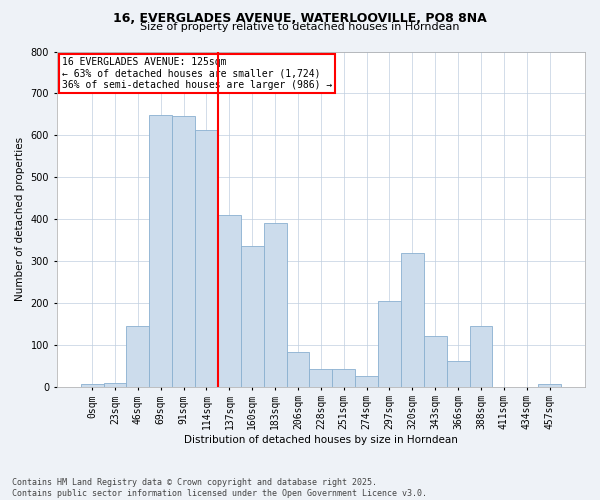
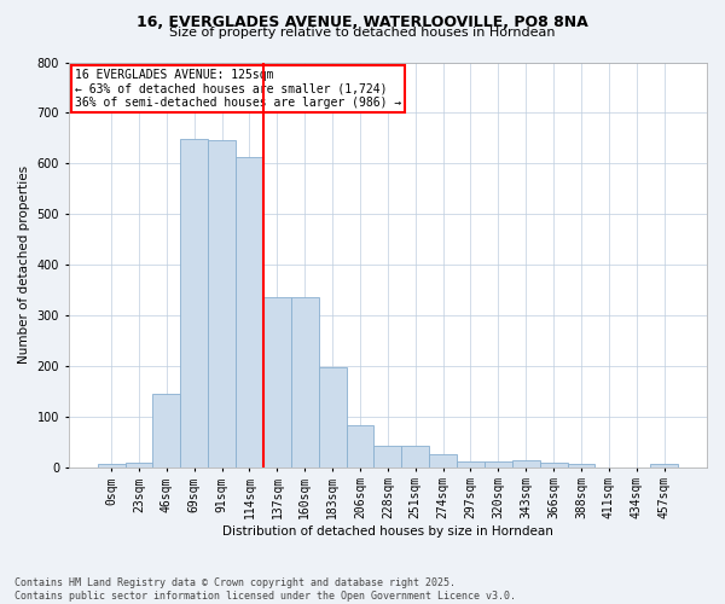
137sqm: 410 -> 335
183sqm: 390 -> 198
297sqm: 205 -> 12
320sqm: 320 -> 12
343sqm: 120 -> 13
366sqm: 60 -> 8
388sqm: 145 -> 5
